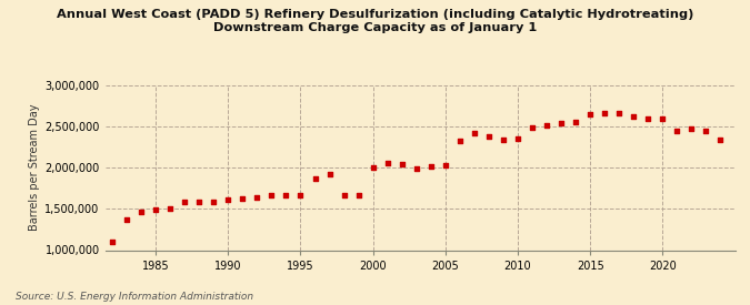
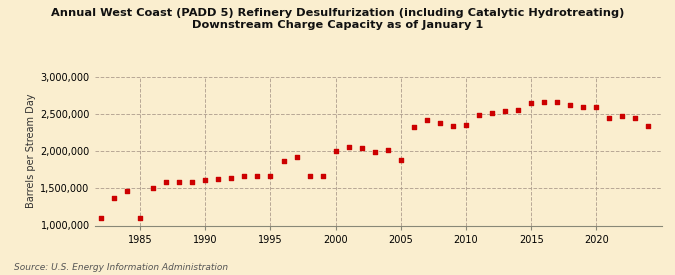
1985: 1,490,000 -> 1,100,000
2005: 2,030,000 -> 1,880,000
